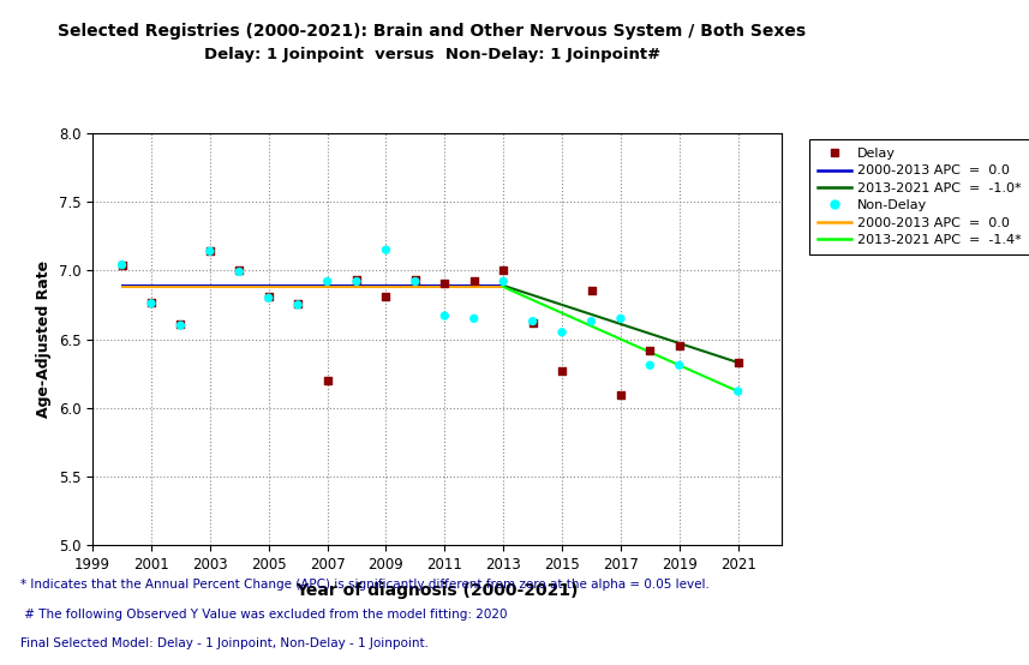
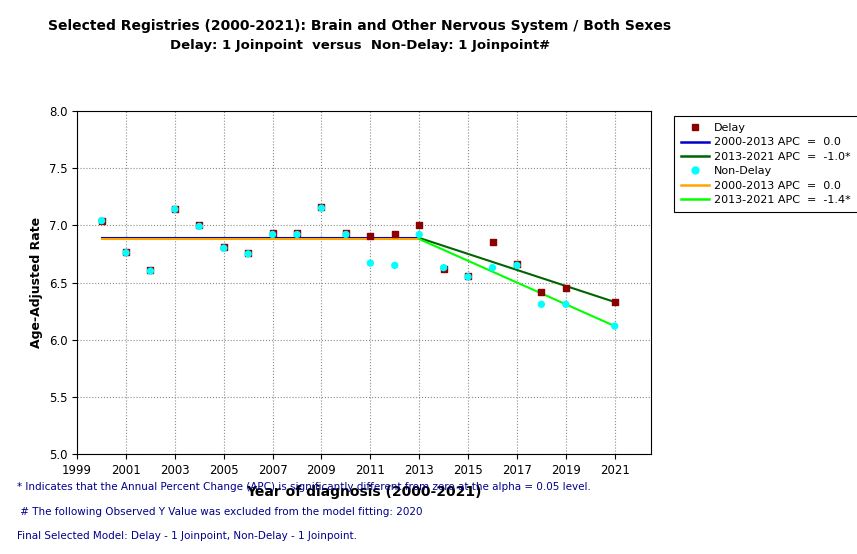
Delay/2007: 6.20 -> 6.93
Delay/2009: 6.81 -> 7.16
Delay/2015: 6.27 -> 6.56
Delay/2017: 6.09 -> 6.66
